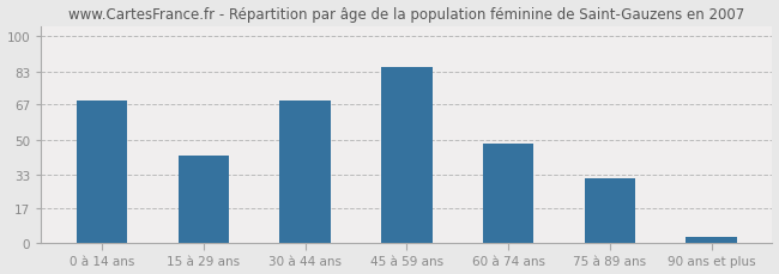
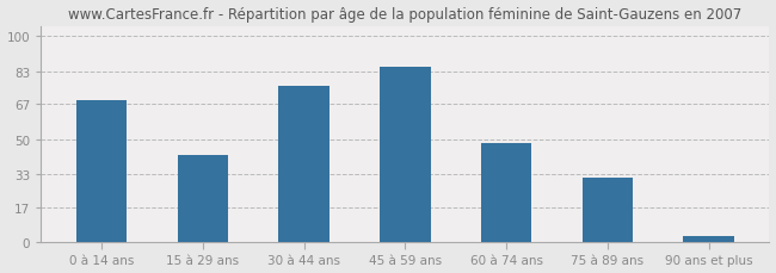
30 à 44 ans: 69 -> 76
